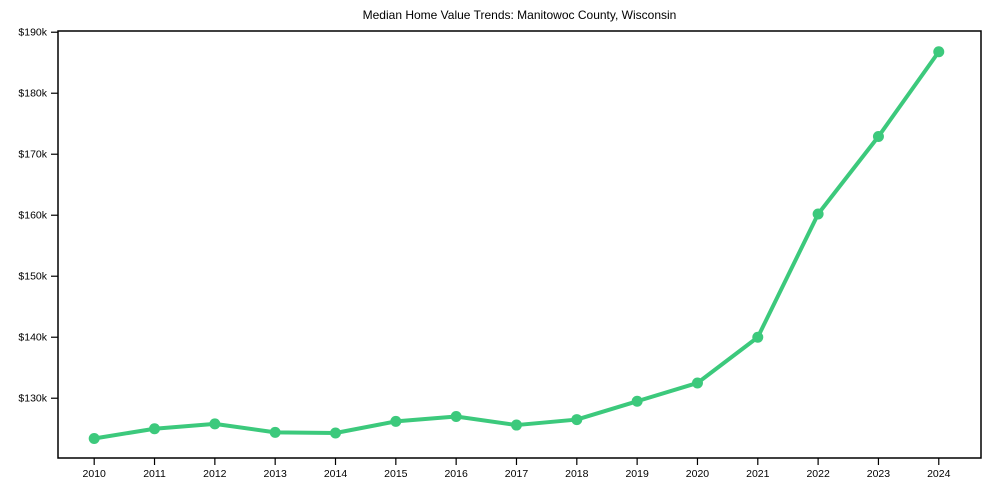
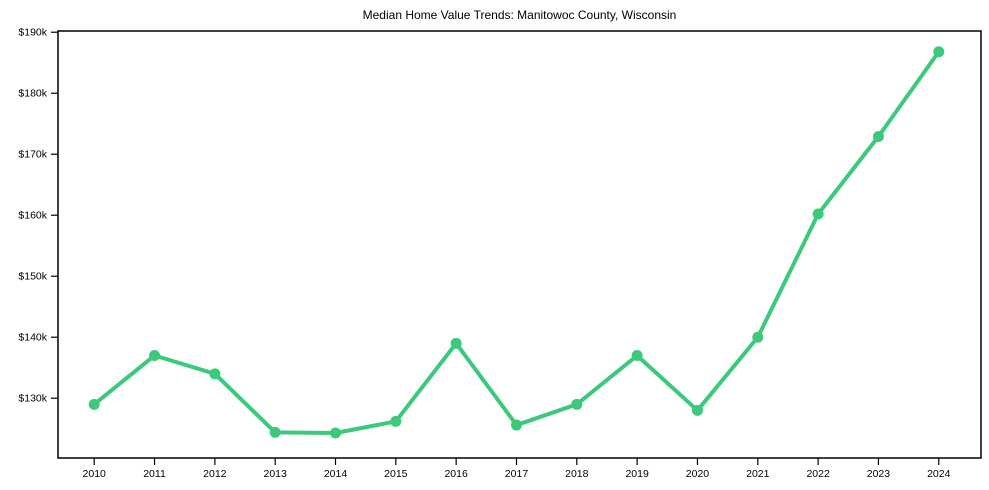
2010: $123k -> $129k
2011: $125k -> $137k
2012: $126k -> $134k
2016: $127k -> $139k
2018: $126k -> $129k
2019: $130k -> $137k
2020: $132k -> $128k
